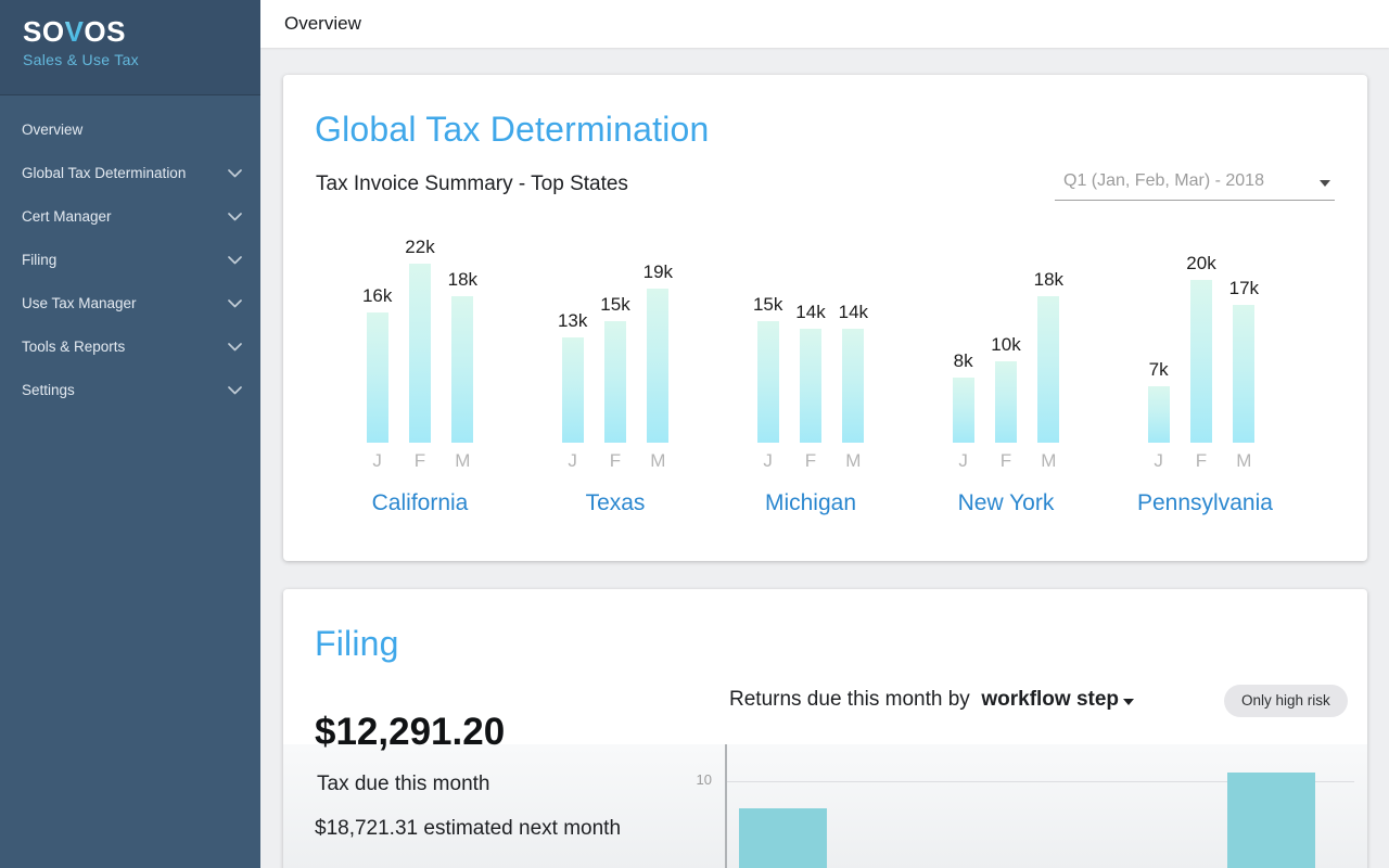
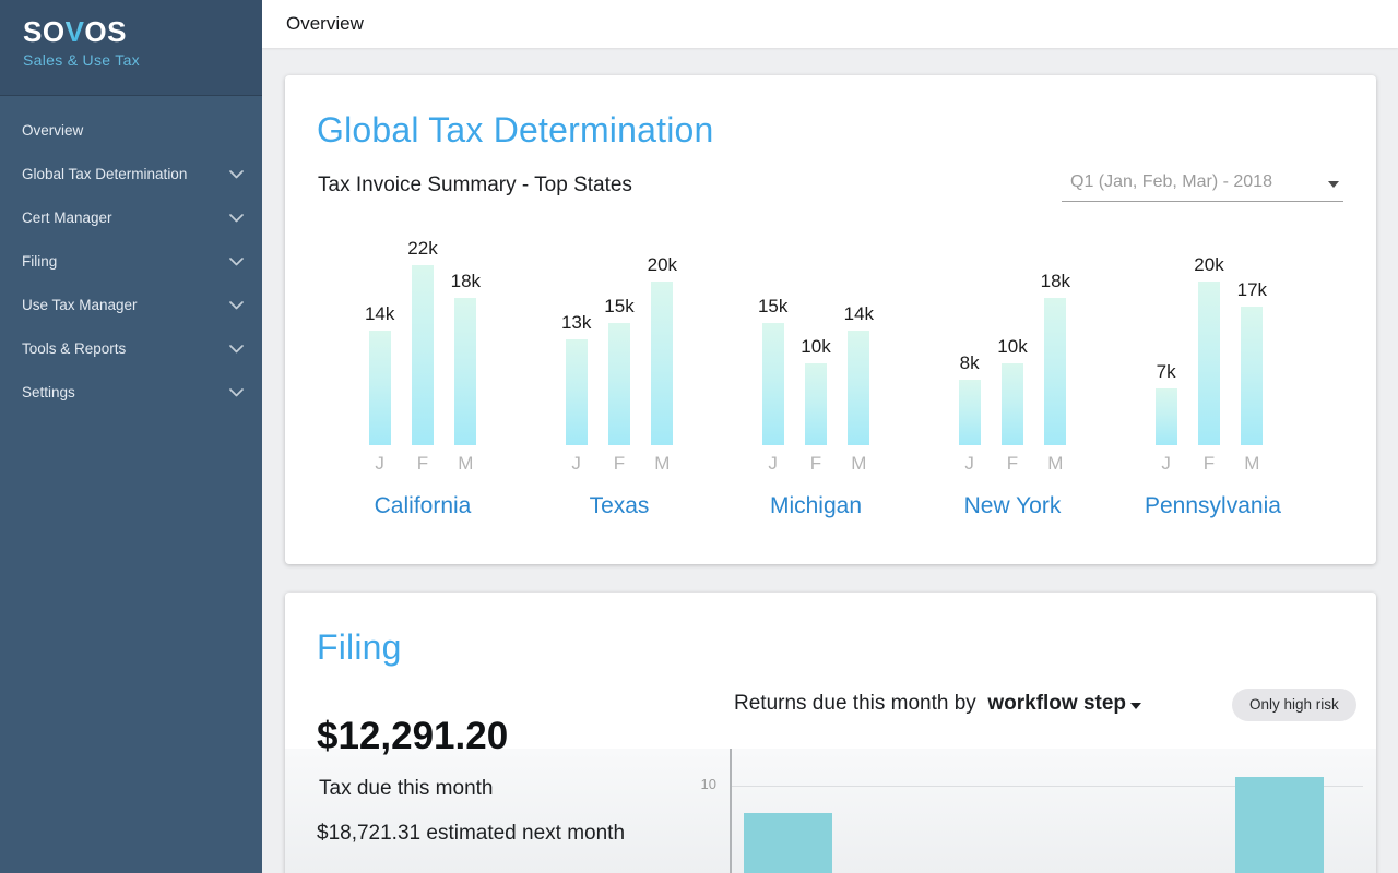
Tax Invoice Summary - Top States/California/J: 16k -> 14k
Tax Invoice Summary - Top States/Michigan/F: 14k -> 10k
Tax Invoice Summary - Top States/Texas/M: 19k -> 20k
